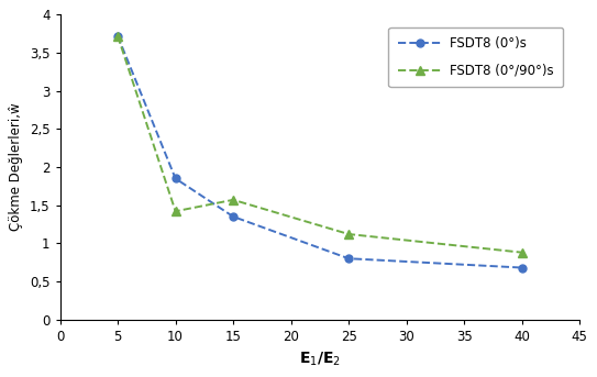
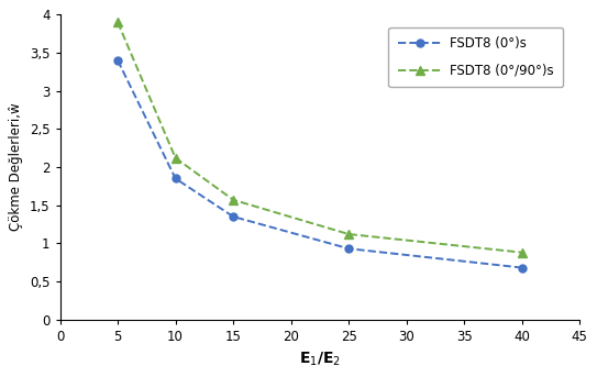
FSDT8 (0°)s/5: 3,72 -> 3,40
FSDT8 (0°/90°)s/5: 3,72 -> 3,90
FSDT8 (0°/90°)s/10: 1,42 -> 2,12
FSDT8 (0°)s/25: 0,80 -> 0,93
